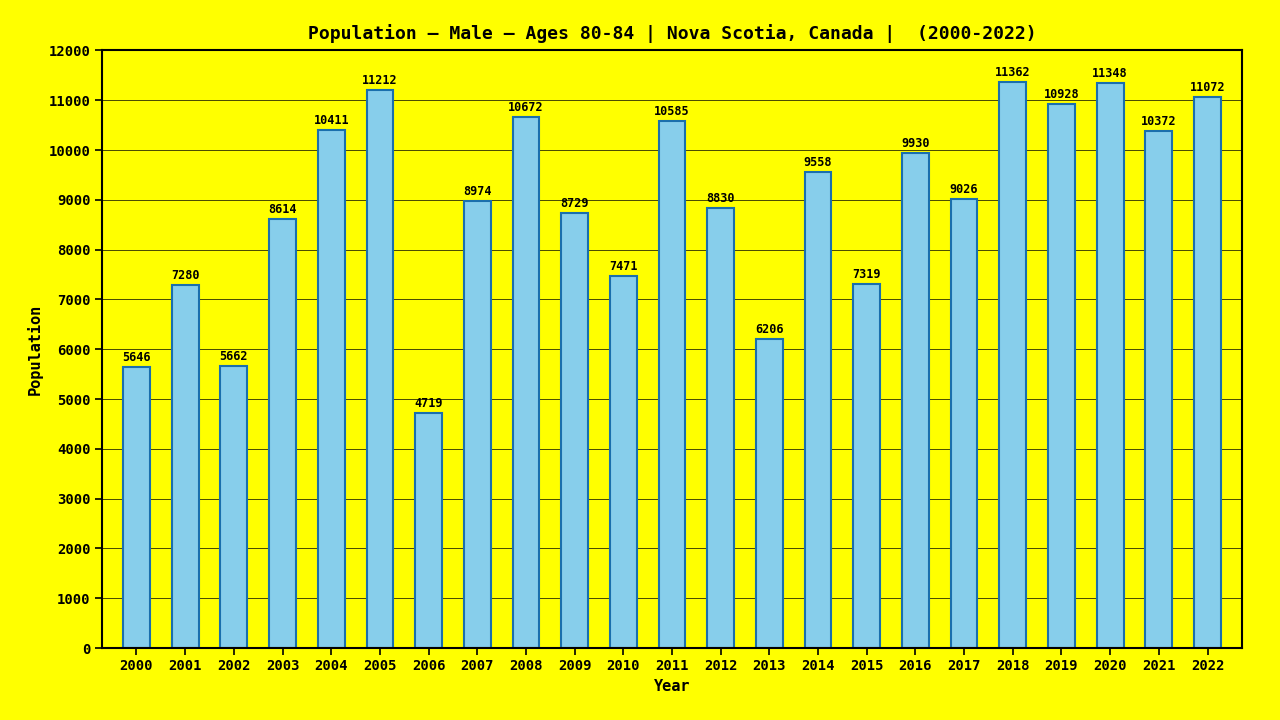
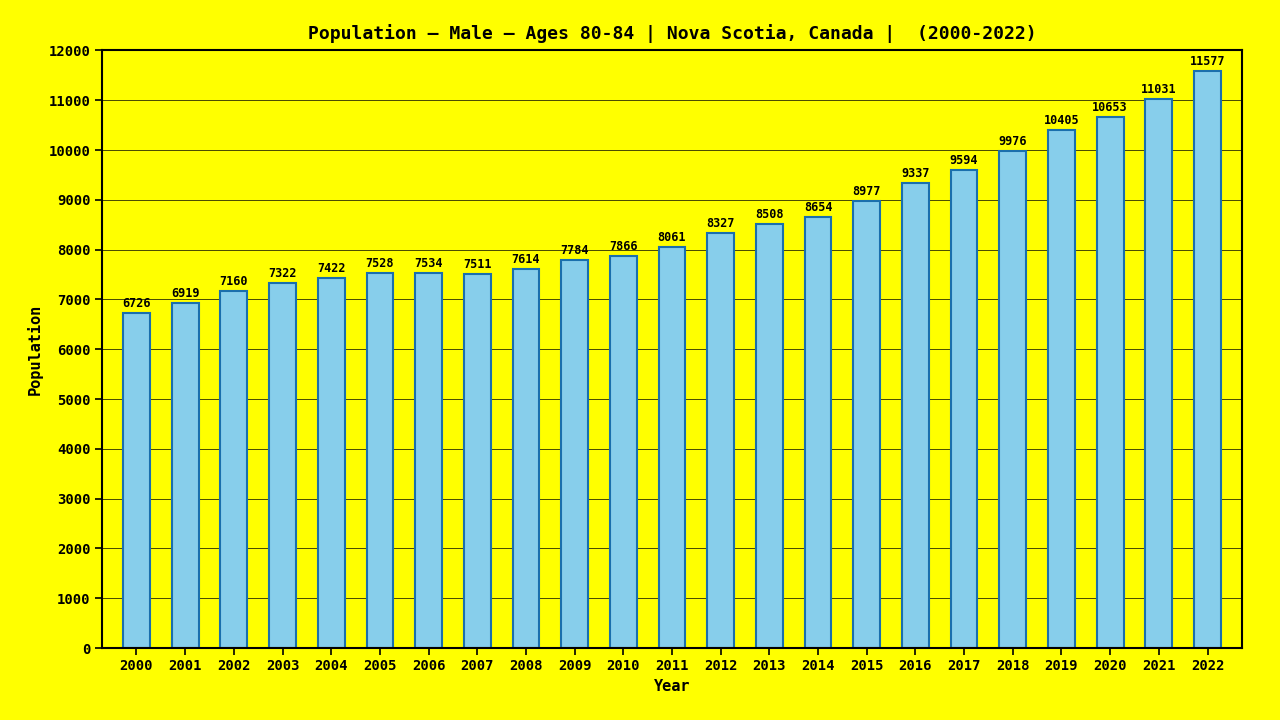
2000: 5646 -> 6726
2001: 7280 -> 6919
2002: 5662 -> 7160
2003: 8614 -> 7322
2004: 10411 -> 7422
2005: 11212 -> 7528
2006: 4719 -> 7534
2007: 8974 -> 7511
2008: 10672 -> 7614
2009: 8729 -> 7784
2010: 7471 -> 7866
2011: 10585 -> 8061
2012: 8830 -> 8327
2013: 6206 -> 8508
2014: 9558 -> 8654
2015: 7319 -> 8977
2016: 9930 -> 9337
2017: 9026 -> 9594
2018: 11362 -> 9976
2019: 10928 -> 10405
2020: 11348 -> 10653
2021: 10372 -> 11031
2022: 11072 -> 11577
